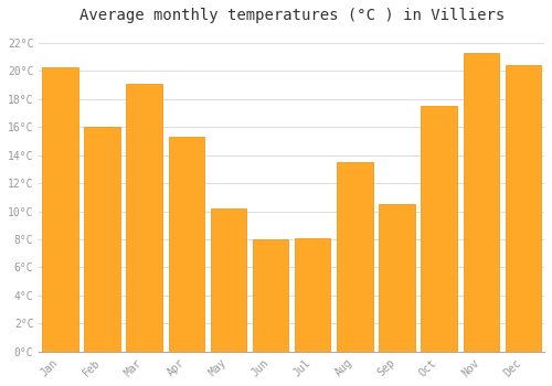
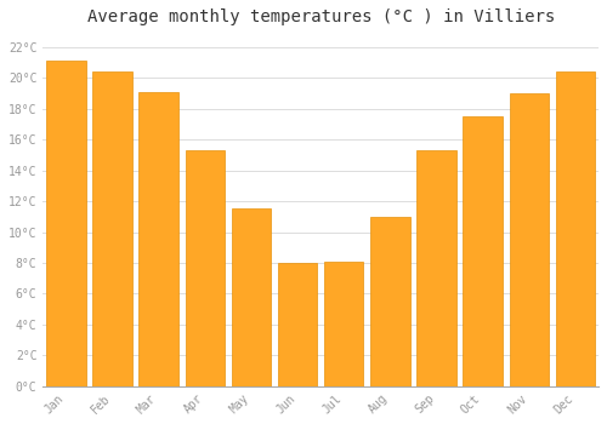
Jan: 20.3°C -> 21.1°C
Feb: 16.0°C -> 20.4°C
May: 10.2°C -> 11.5°C
Aug: 13.5°C -> 11.0°C
Sep: 10.5°C -> 15.3°C
Nov: 21.3°C -> 19.0°C
